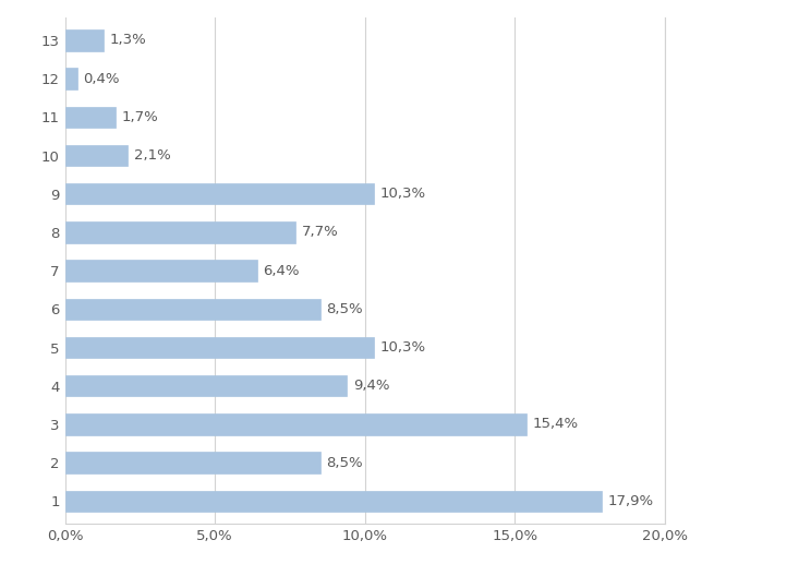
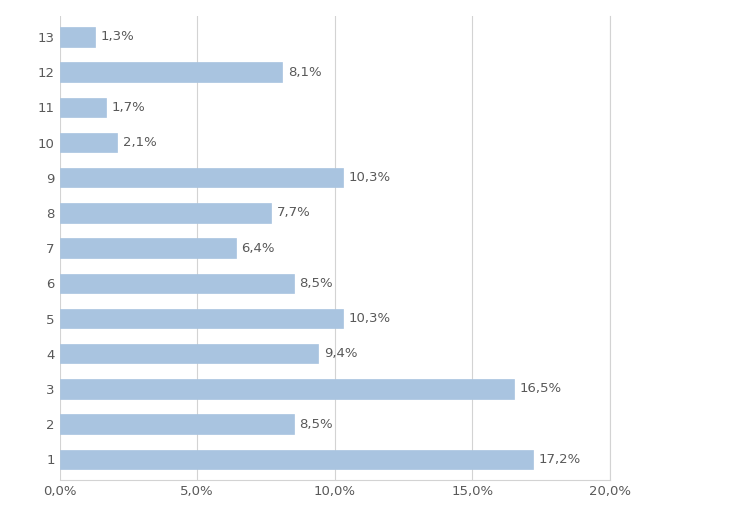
12: 0,4% -> 8,1%
3: 15,4% -> 16,5%
1: 17,9% -> 17,2%
